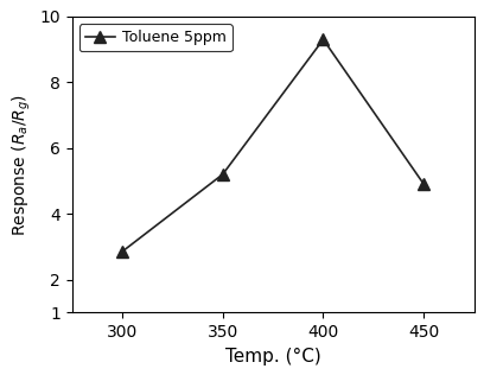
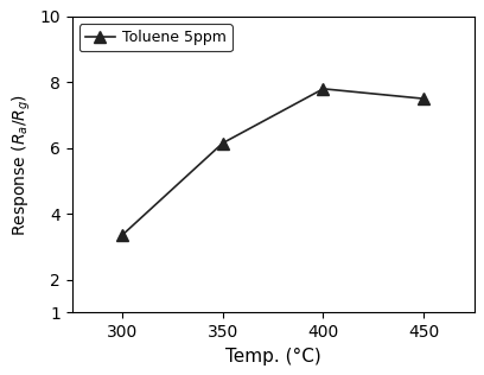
300: 2.85 -> 3.35
350: 5.20 -> 6.15
400: 9.30 -> 7.80
450: 4.90 -> 7.50
